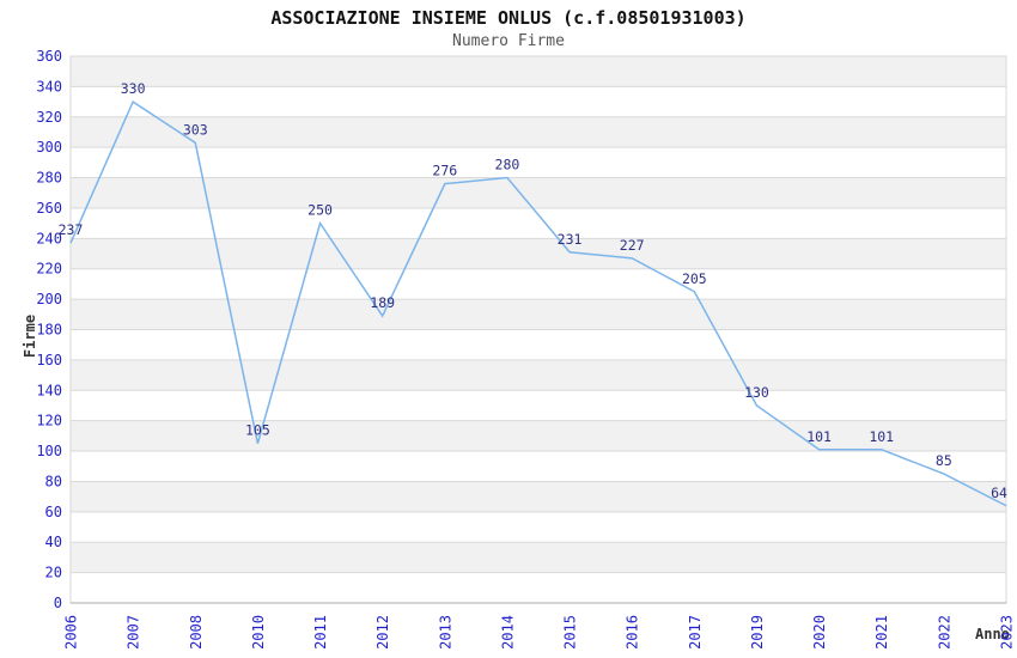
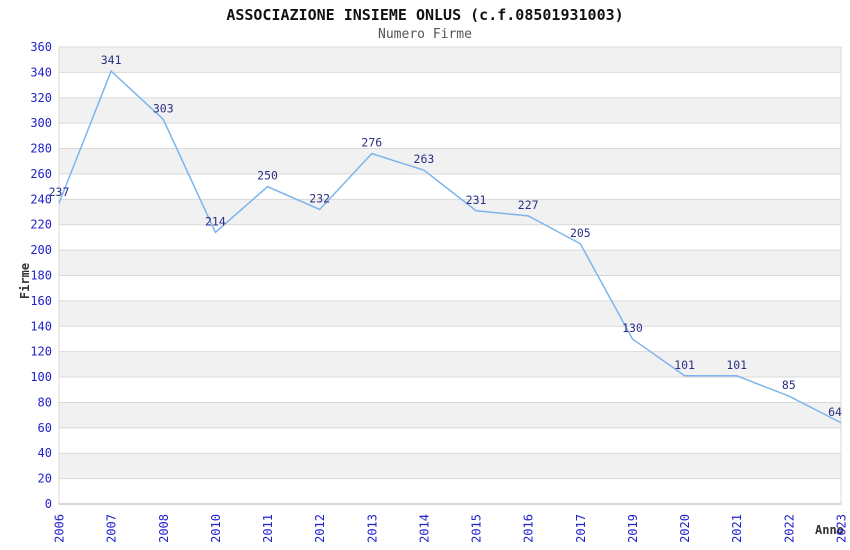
2007: 330 -> 341
2010: 105 -> 214
2012: 189 -> 232
2014: 280 -> 263
